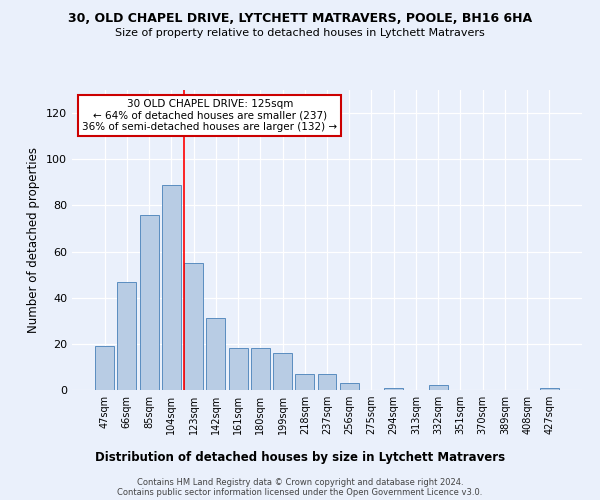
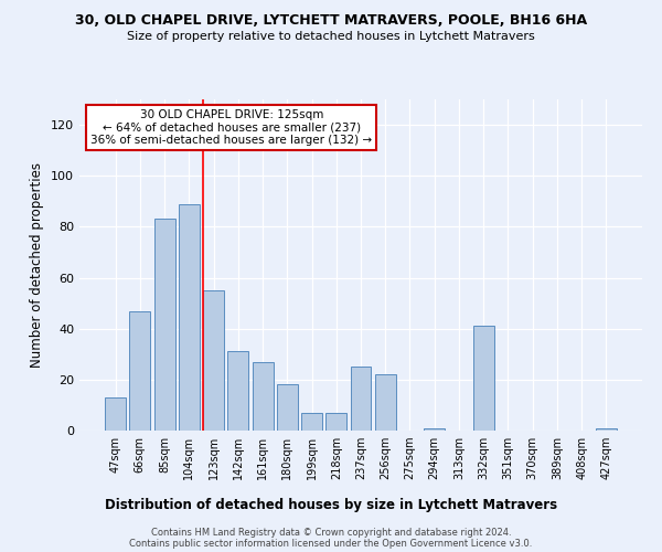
47sqm: 19 -> 13
85sqm: 76 -> 83
161sqm: 18 -> 27
199sqm: 16 -> 7
237sqm: 7 -> 25
256sqm: 3 -> 22
332sqm: 2 -> 41
